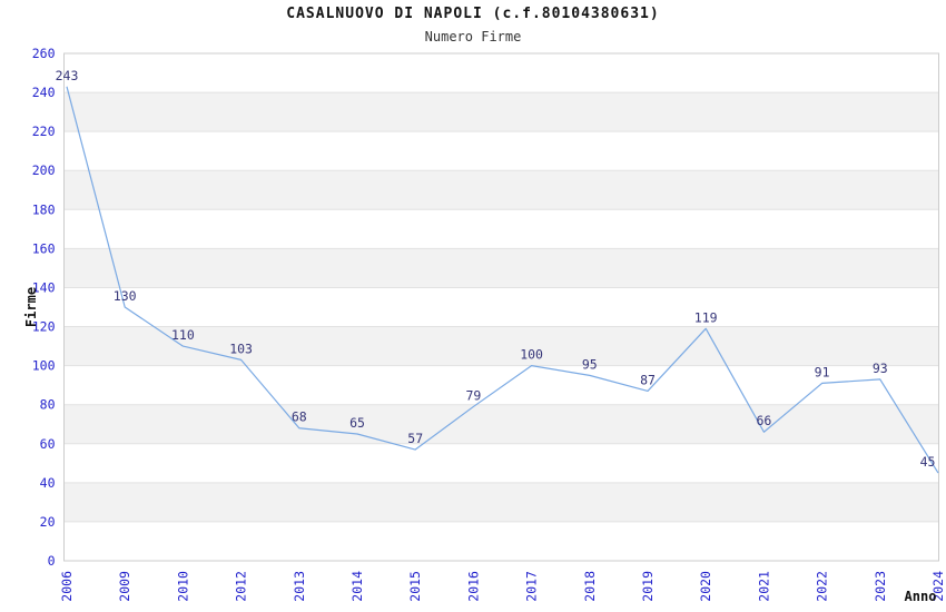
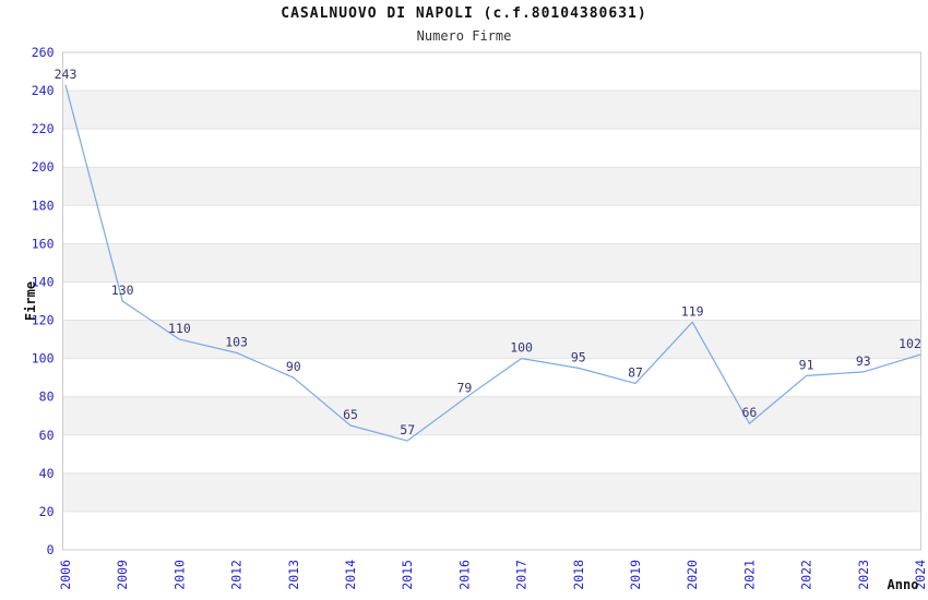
2013: 68 -> 90
2024: 45 -> 102
